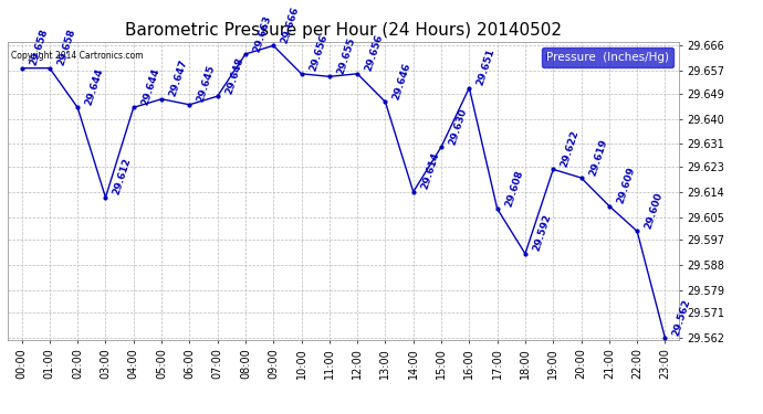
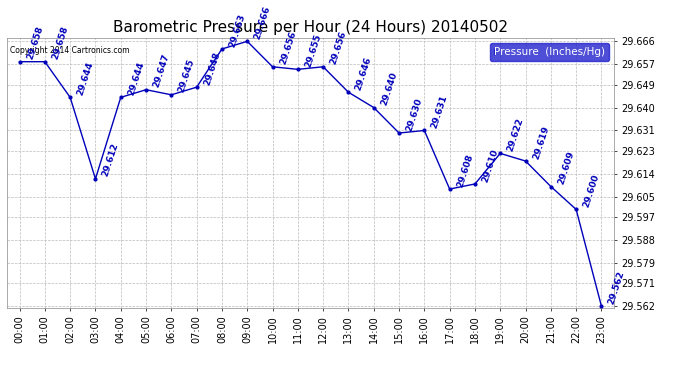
14:00: 29.614 -> 29.640
16:00: 29.651 -> 29.631
18:00: 29.592 -> 29.610
